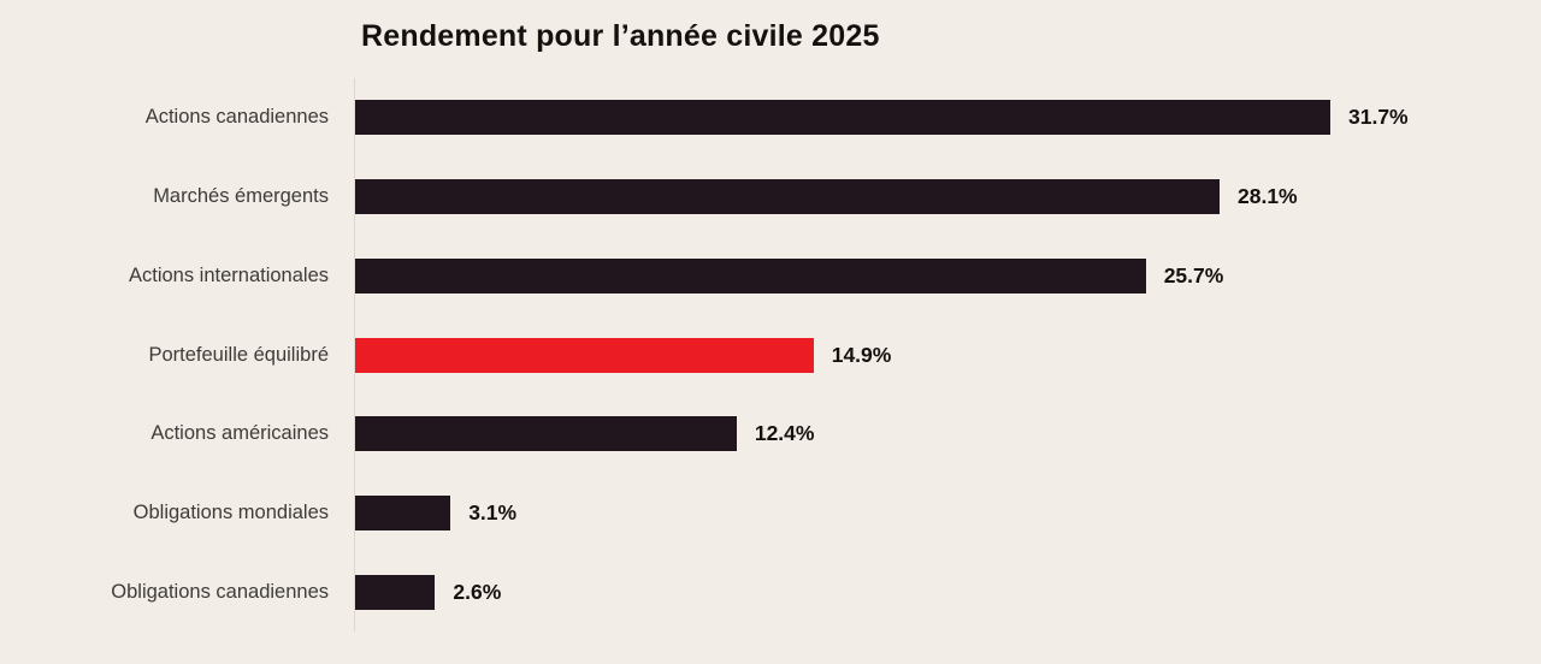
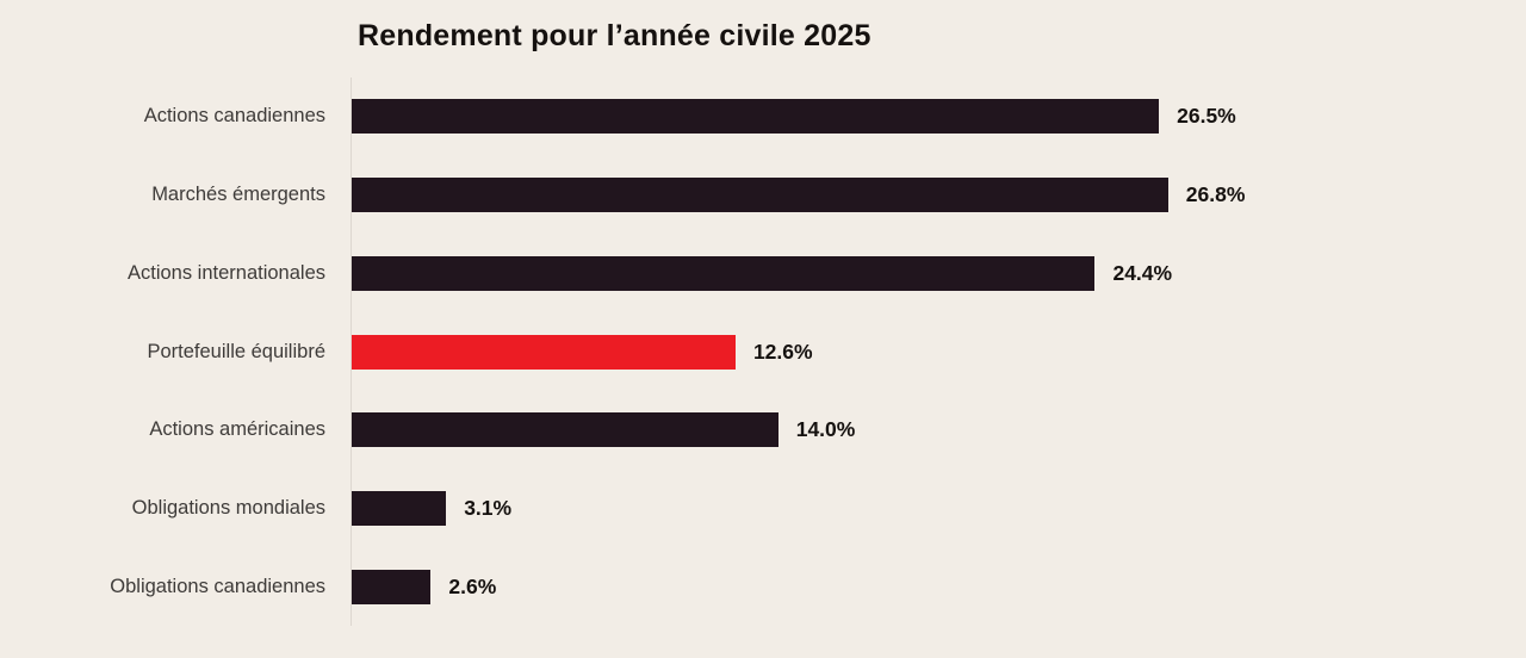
Actions canadiennes: 31.7% -> 26.5%
Marchés émergents: 28.1% -> 26.8%
Actions internationales: 25.7% -> 24.4%
Portefeuille équilibré: 14.9% -> 12.6%
Actions américaines: 12.4% -> 14.0%
